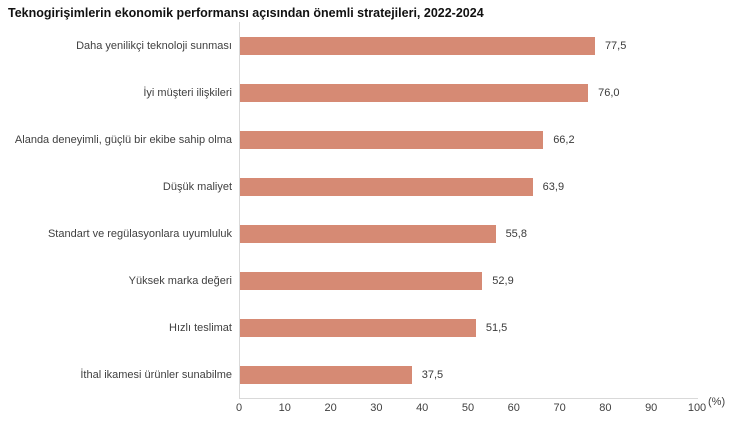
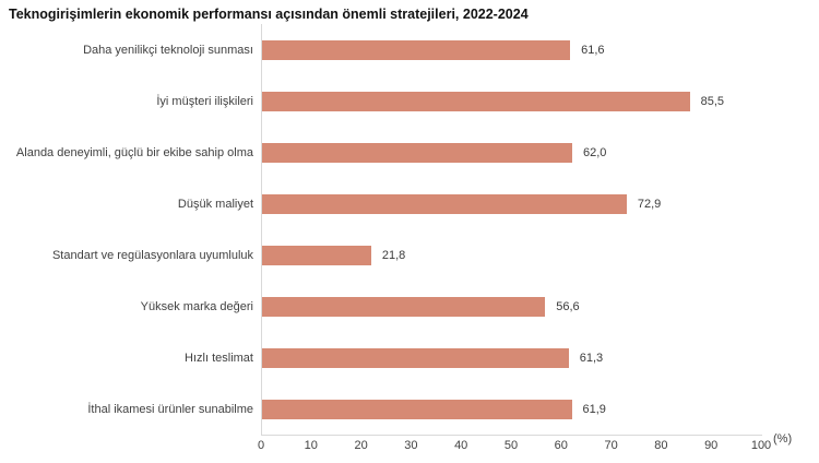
Daha yenilikçi teknoloji sunması: 77,5 -> 61,6
İyi müşteri ilişkileri: 76,0 -> 85,5
Alanda deneyimli, güçlü bir ekibe sahip olma: 66,2 -> 62,0
Düşük maliyet: 63,9 -> 72,9
Standart ve regülasyonlara uyumluluk: 55,8 -> 21,8
Yüksek marka değeri: 52,9 -> 56,6
Hızlı teslimat: 51,5 -> 61,3
İthal ikamesi ürünler sunabilme: 37,5 -> 61,9
